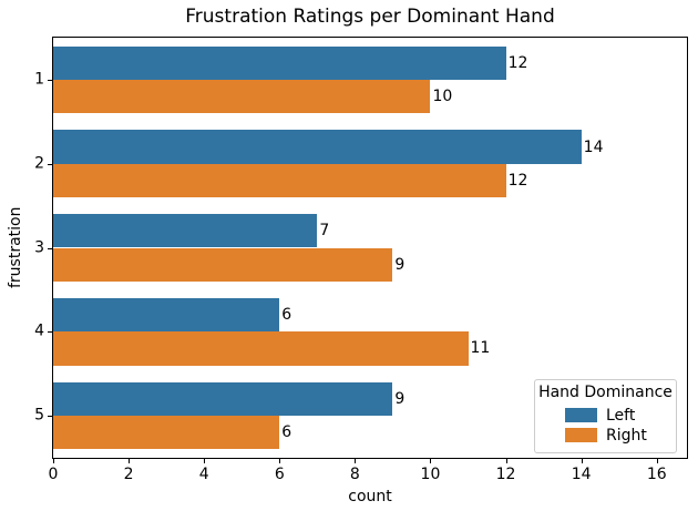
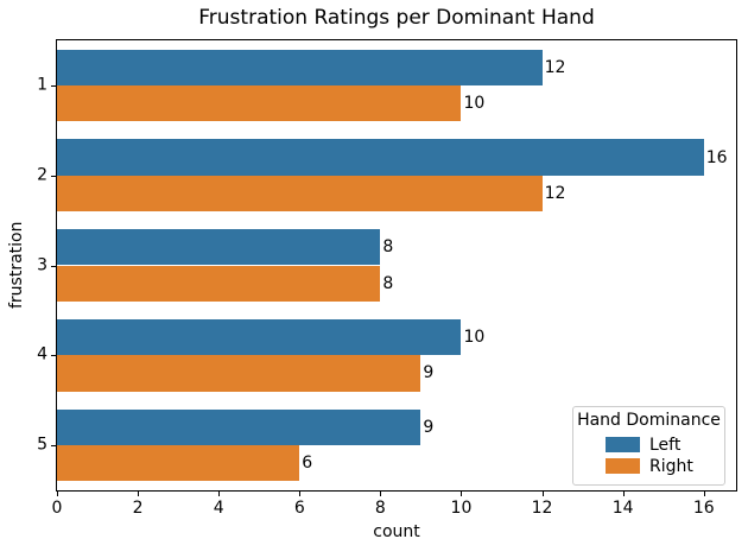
Left/2: 14 -> 16
Left/3: 7 -> 8
Right/3: 9 -> 8
Left/4: 6 -> 10
Right/4: 11 -> 9
